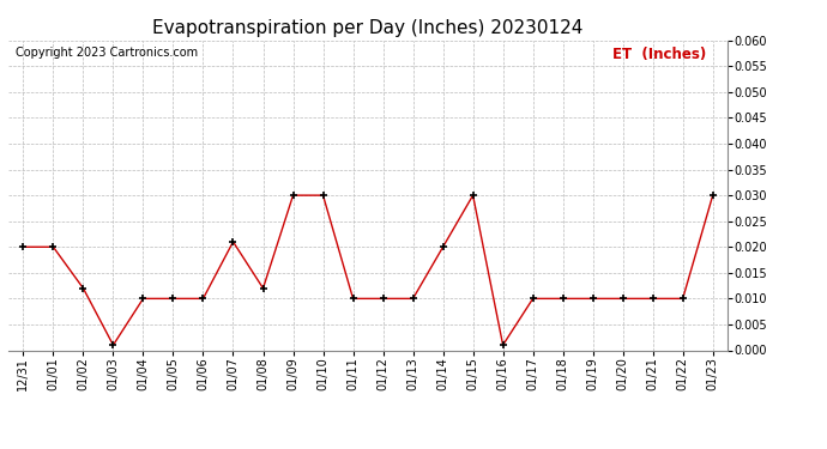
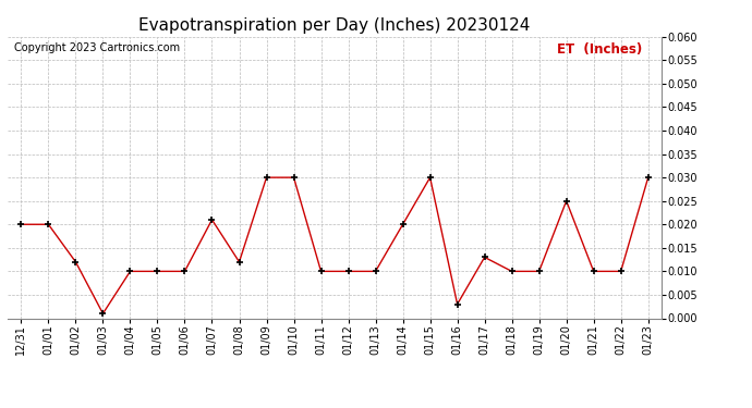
01/16: 0.001 -> 0.003
01/17: 0.010 -> 0.013
01/20: 0.010 -> 0.025
